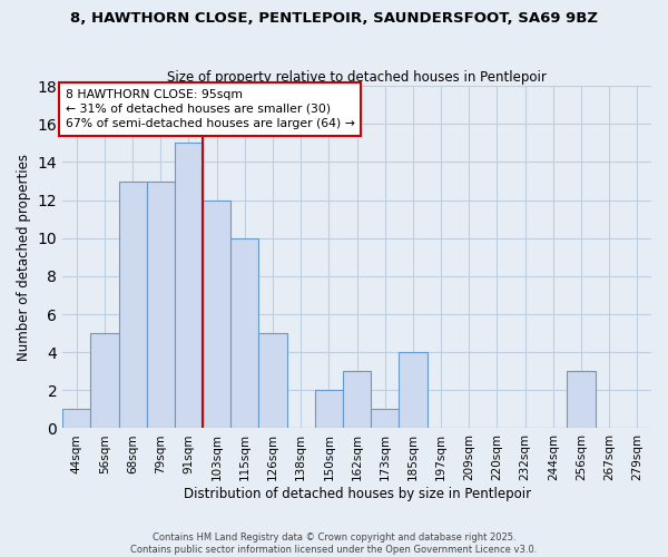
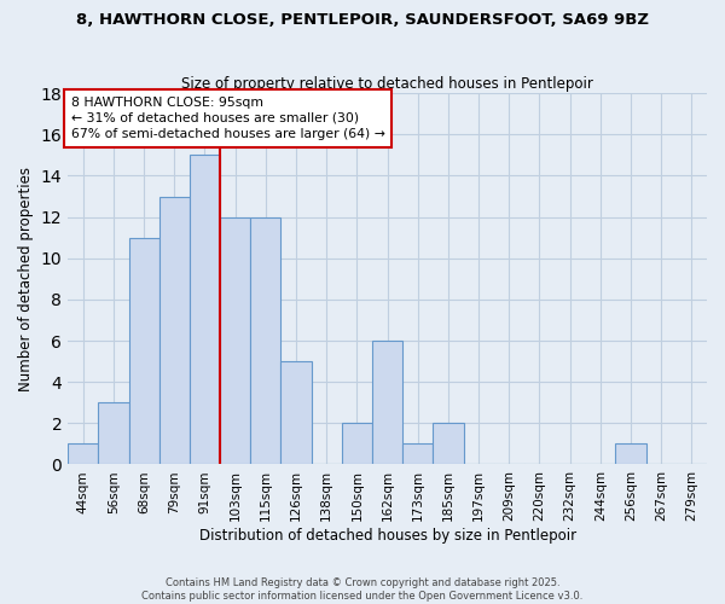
56sqm: 5 -> 3
68sqm: 13 -> 11
115sqm: 10 -> 12
162sqm: 3 -> 6
185sqm: 4 -> 2
256sqm: 3 -> 1
